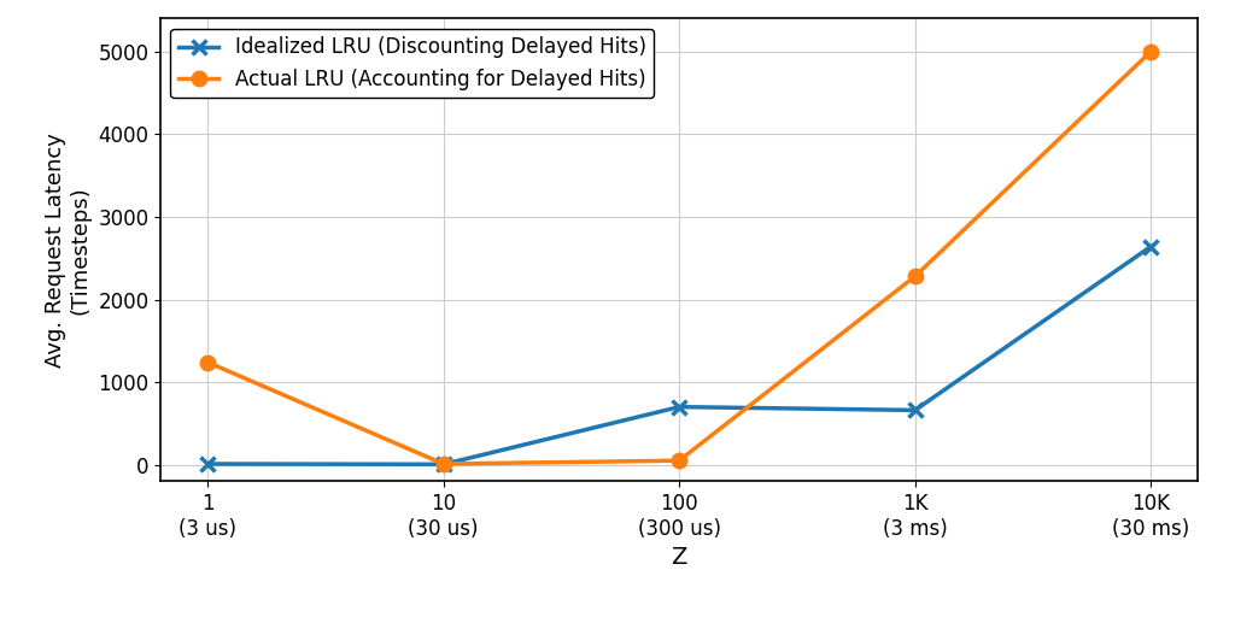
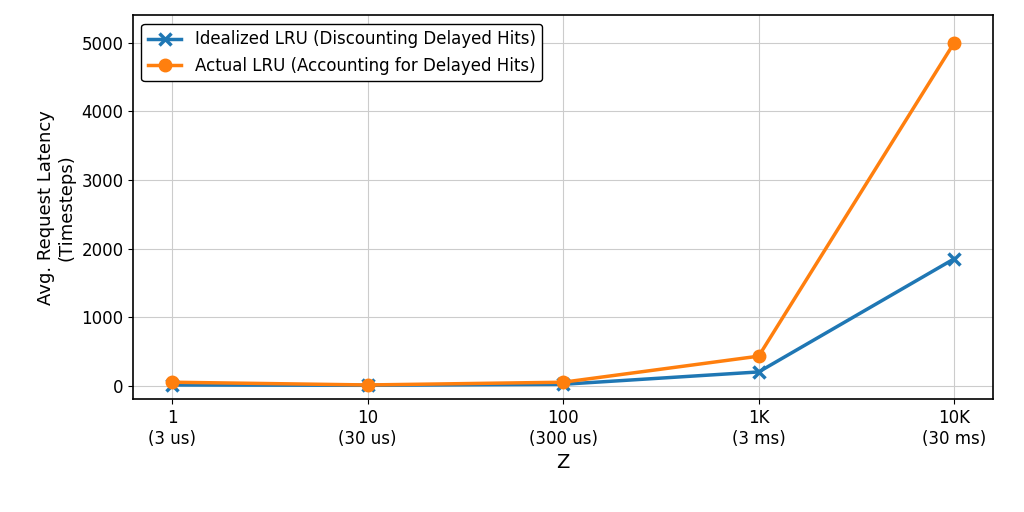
Actual LRU (Accounting for Delayed Hits)/1 (3 us): 1240 -> 50
Idealized LRU (Discounting Delayed Hits)/100 (300 us): 700 -> 20
Idealized LRU (Discounting Delayed Hits)/1K (3 ms): 660 -> 200
Actual LRU (Accounting for Delayed Hits)/1K (3 ms): 2280 -> 430
Idealized LRU (Discounting Delayed Hits)/10K (30 ms): 2640 -> 1850
